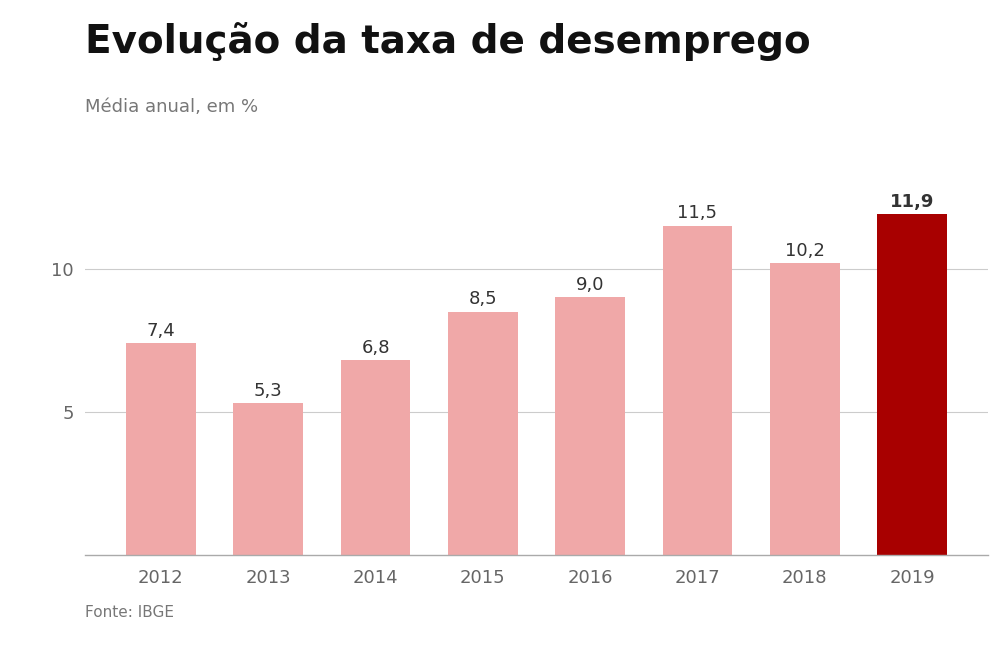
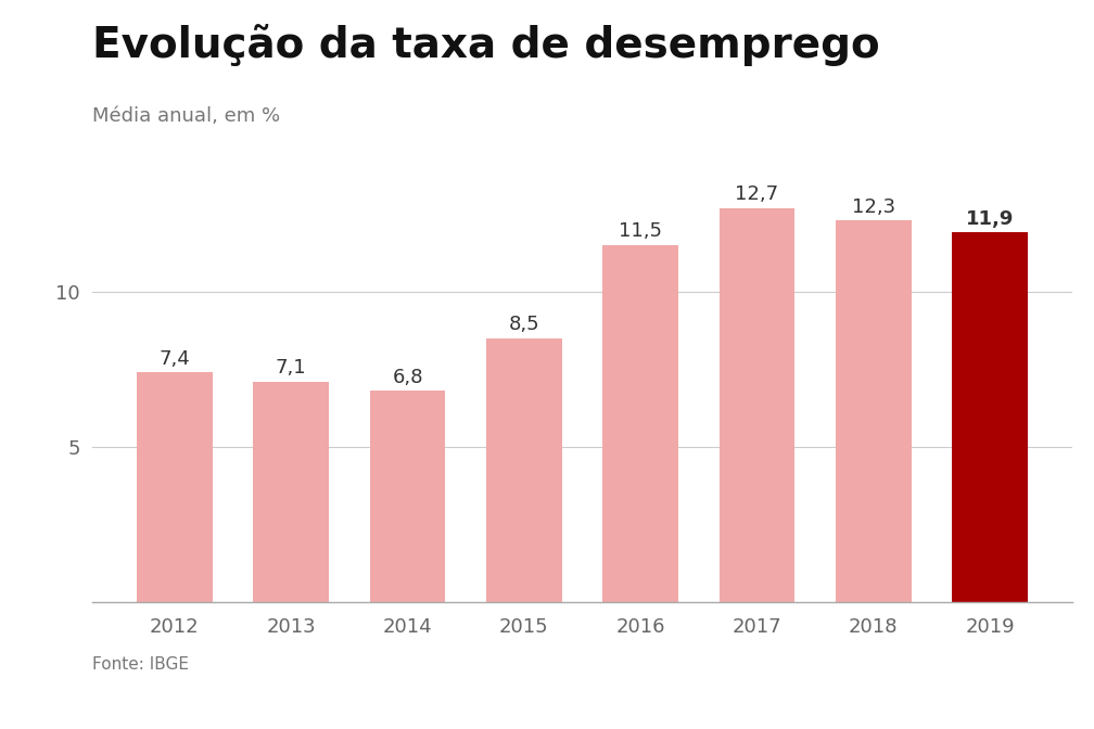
2013: 5,3 -> 7,1
2016: 9,0 -> 11,5
2017: 11,5 -> 12,7
2018: 10,2 -> 12,3
